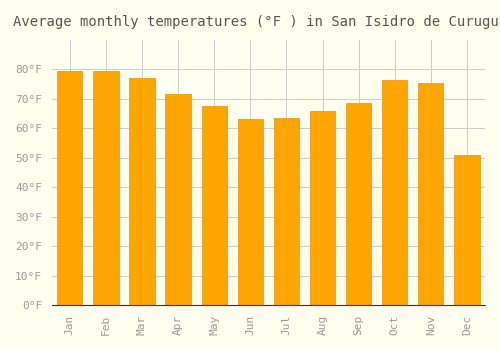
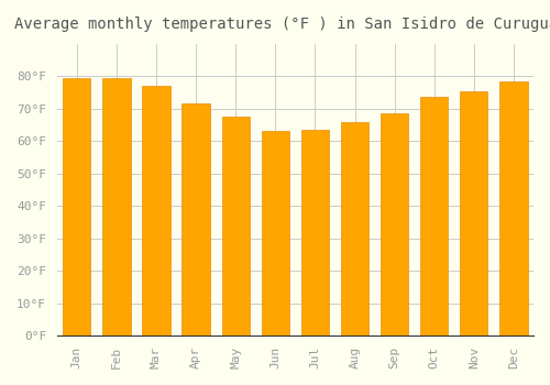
Oct: 76.5°F -> 73.5°F
Dec: 51.0°F -> 78.5°F
